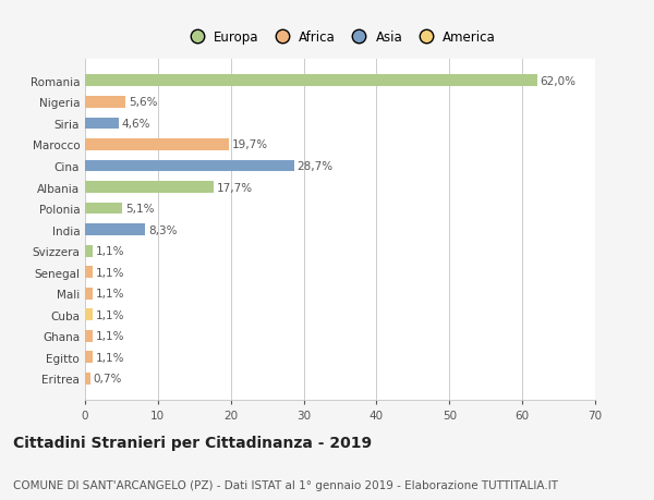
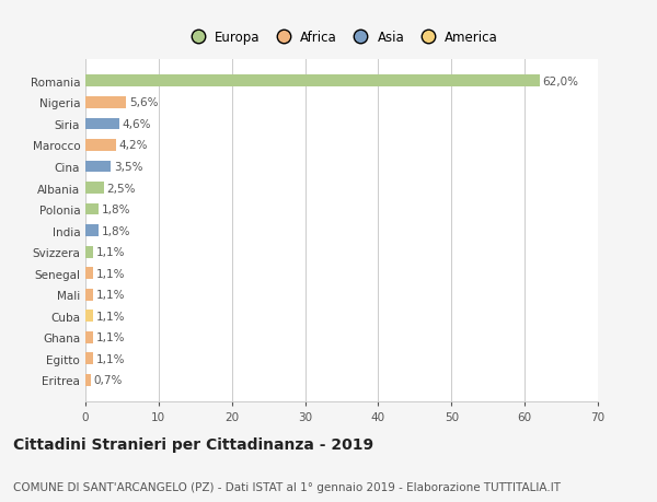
Marocco: 19,7% -> 4,2%
Cina: 28,7% -> 3,5%
Albania: 17,7% -> 2,5%
Polonia: 5,1% -> 1,8%
India: 8,3% -> 1,8%
